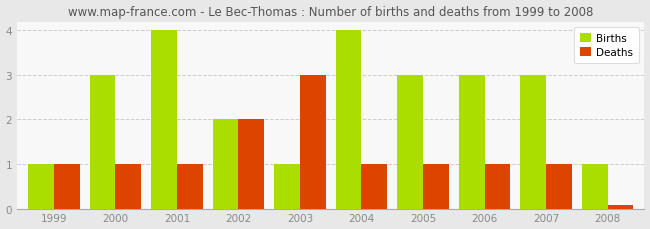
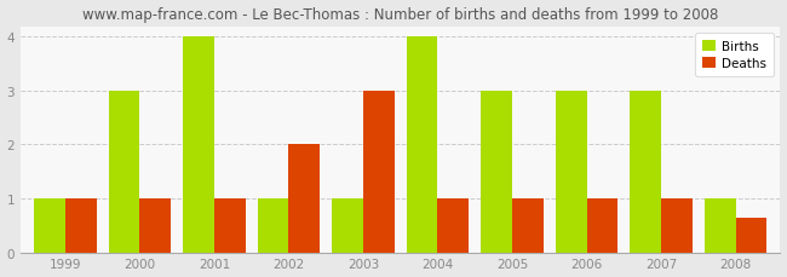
Births/2002: 2 -> 1
Deaths/2008: 0.08 -> 0.65
